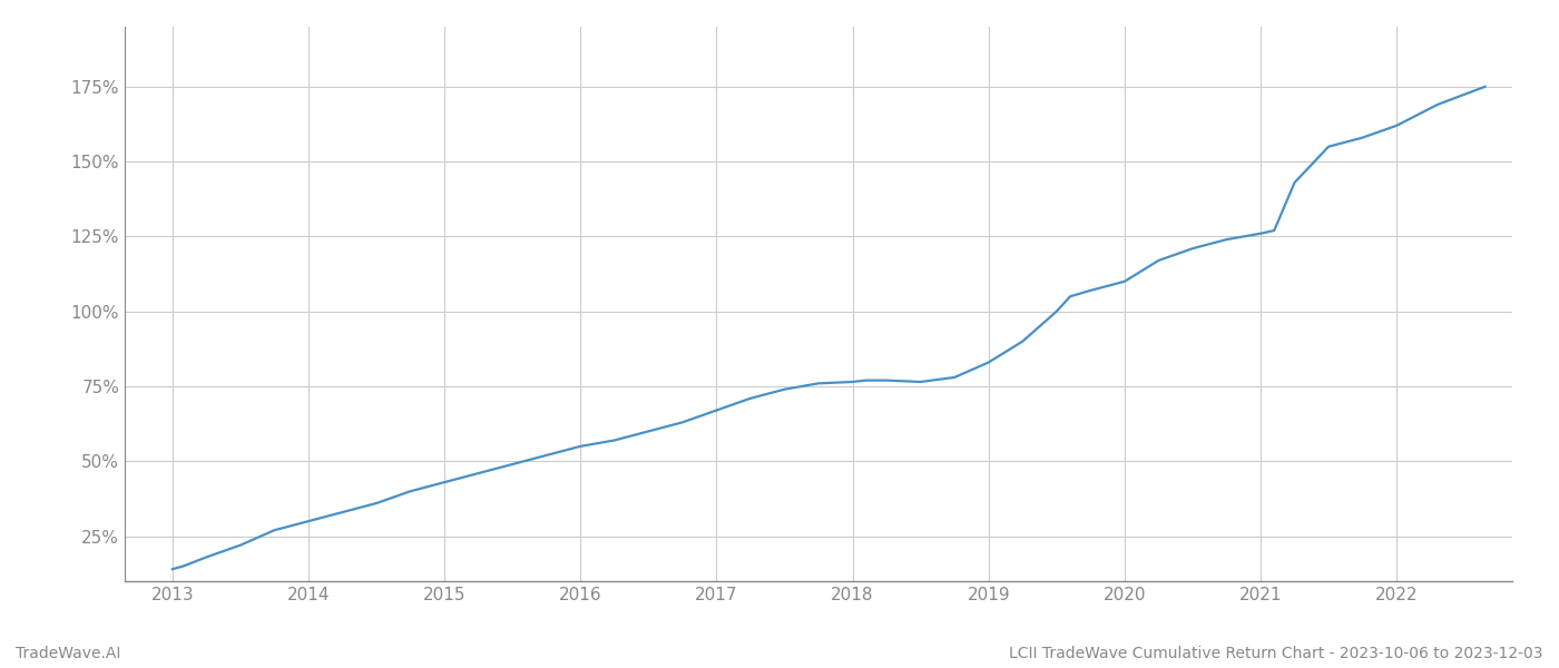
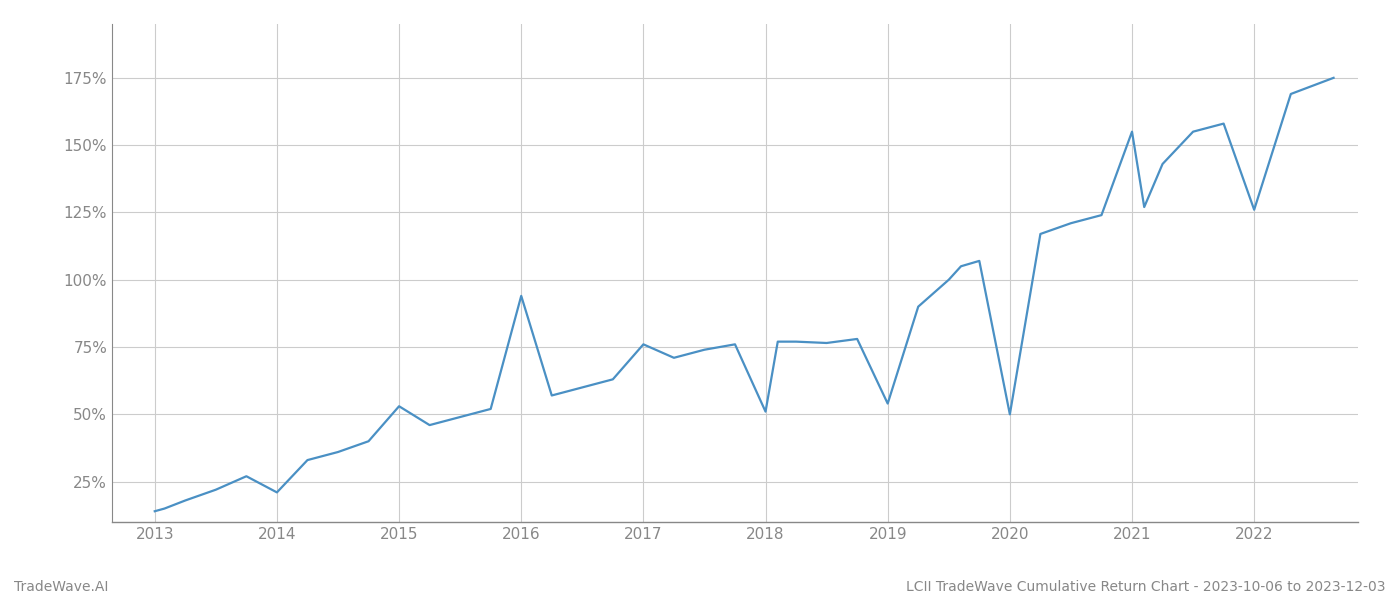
2014: 30.0% -> 21.0%
2015: 43.0% -> 53.0%
2016: 55.0% -> 94.0%
2017: 67.0% -> 76.0%
2018: 76.5% -> 51.0%
2019: 83.0% -> 54.0%
2020: 110.0% -> 50.0%
2021: 126.0% -> 155.0%
2022: 162.0% -> 126.0%
